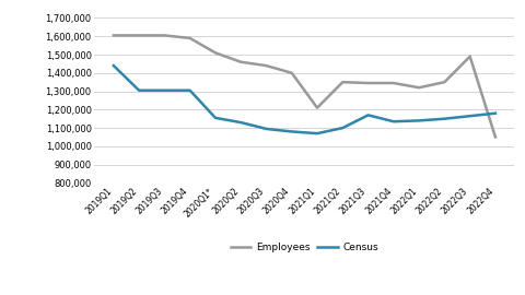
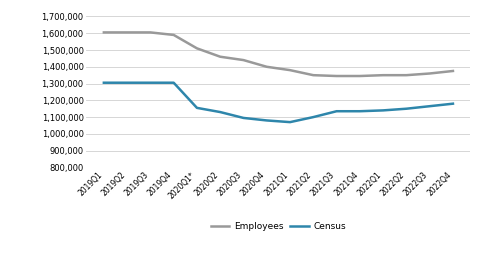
Census/2019Q1: 1,440,000 -> 1,300,000
Employees/2021Q1: 1,210,000 -> 1,380,000
Census/2021Q3: 1,170,000 -> 1,140,000
Employees/2022Q1: 1,320,000 -> 1,350,000
Employees/2022Q3: 1,490,000 -> 1,360,000
Employees/2022Q4: 1,050,000 -> 1,380,000
